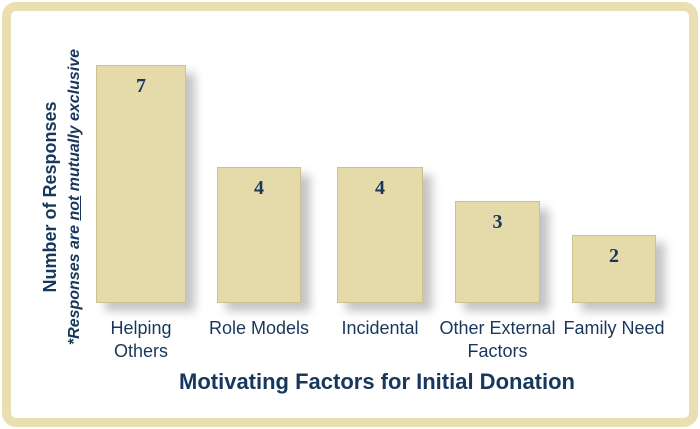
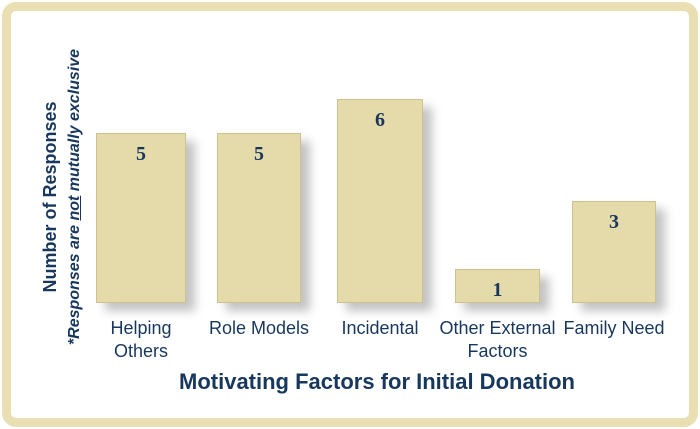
Helping Others: 7 -> 5
Role Models: 4 -> 5
Incidental: 4 -> 6
Other External Factors: 3 -> 1
Family Need: 2 -> 3
